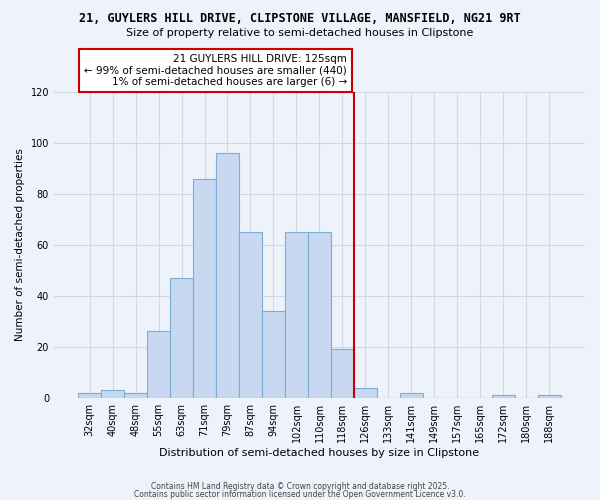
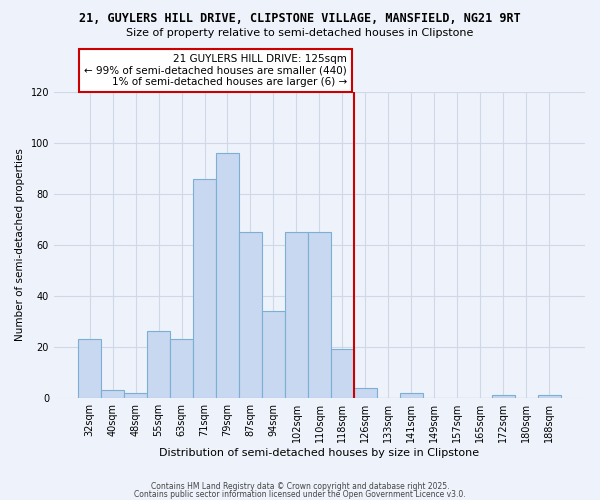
32sqm: 2 -> 23
63sqm: 47 -> 23
